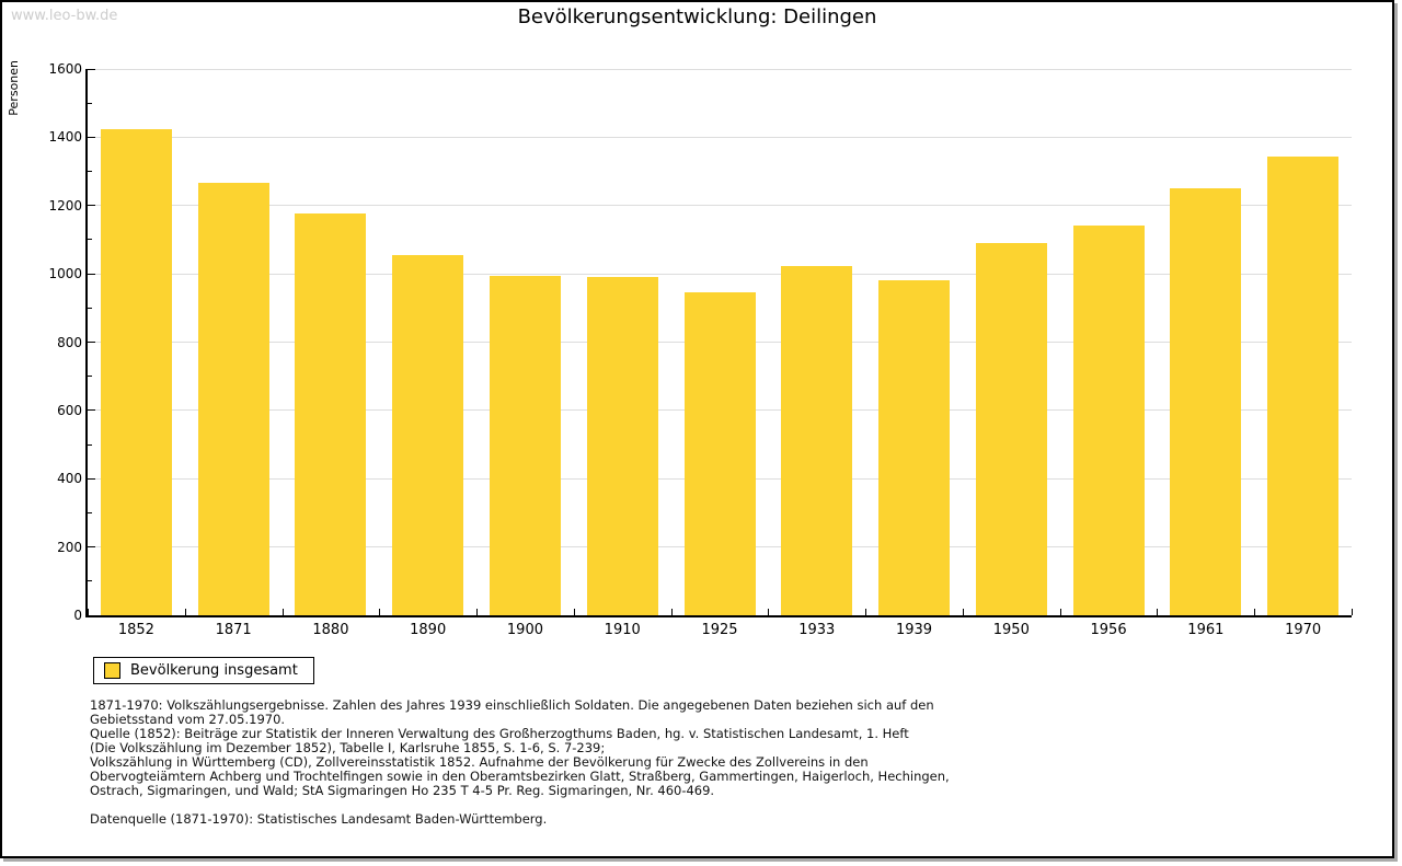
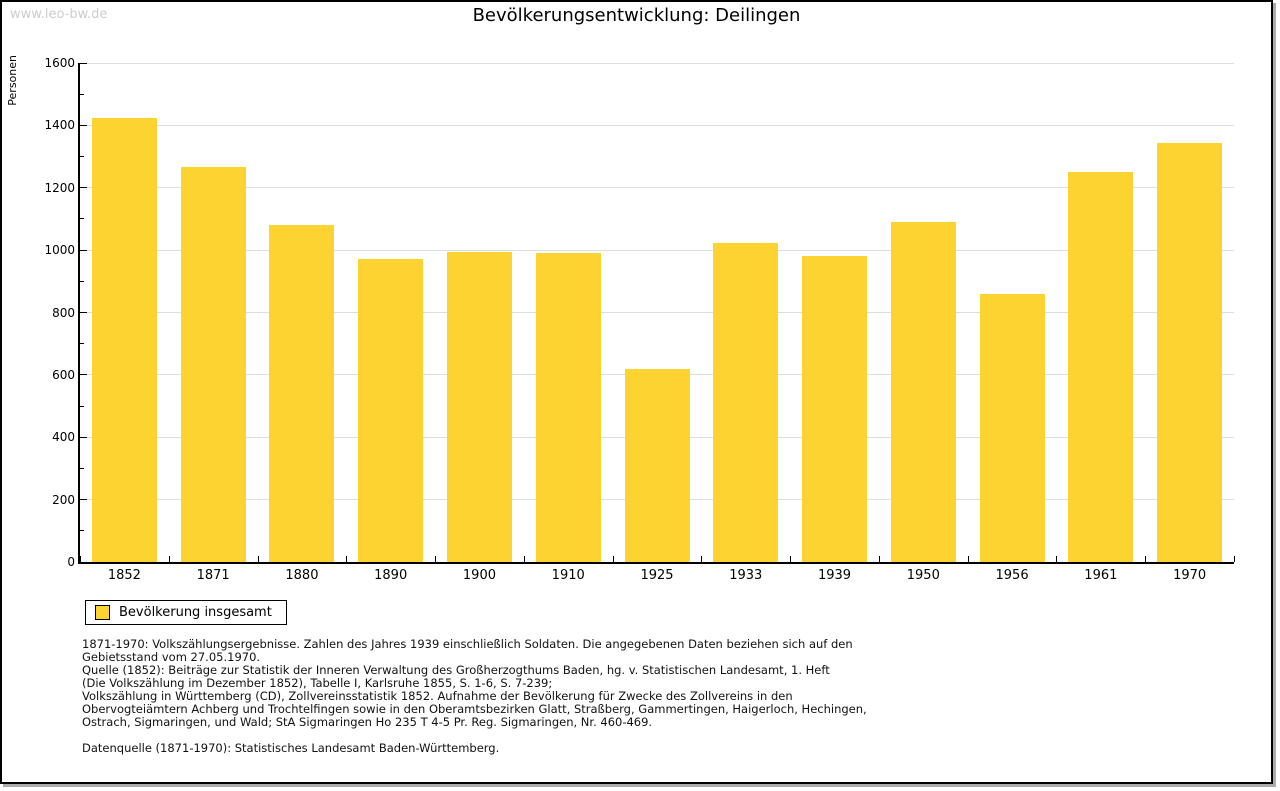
1880: 1180 -> 1080
1890: 1050 -> 970
1925: 950 -> 620
1956: 1140 -> 860
